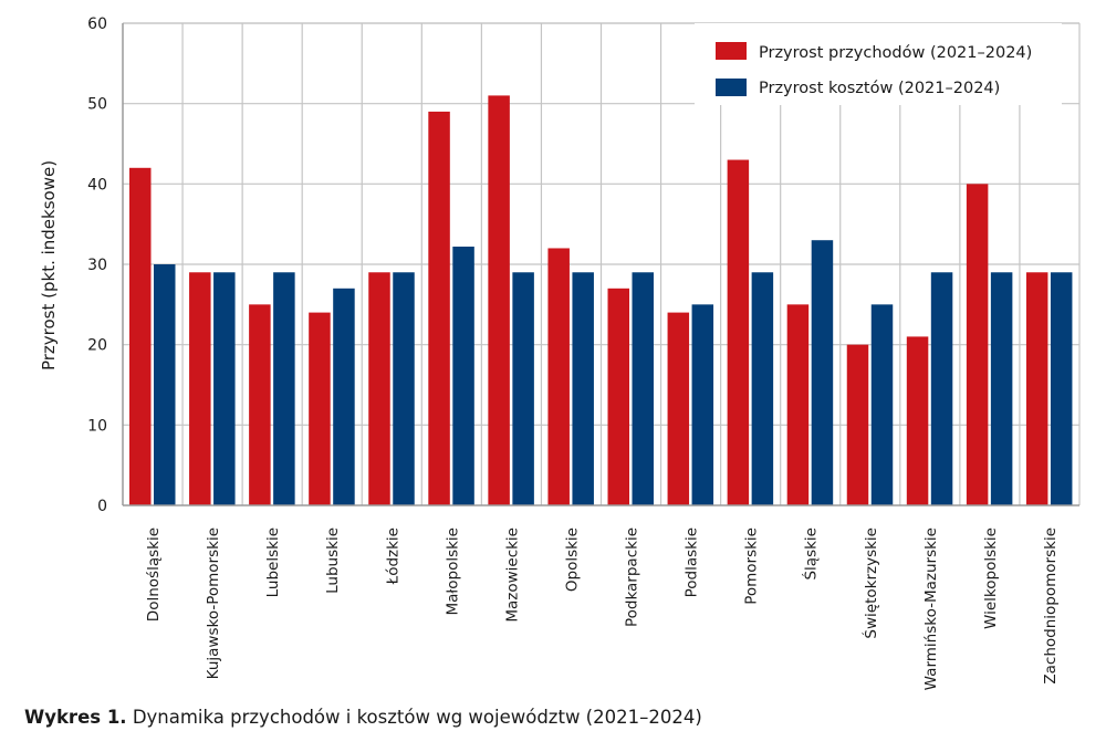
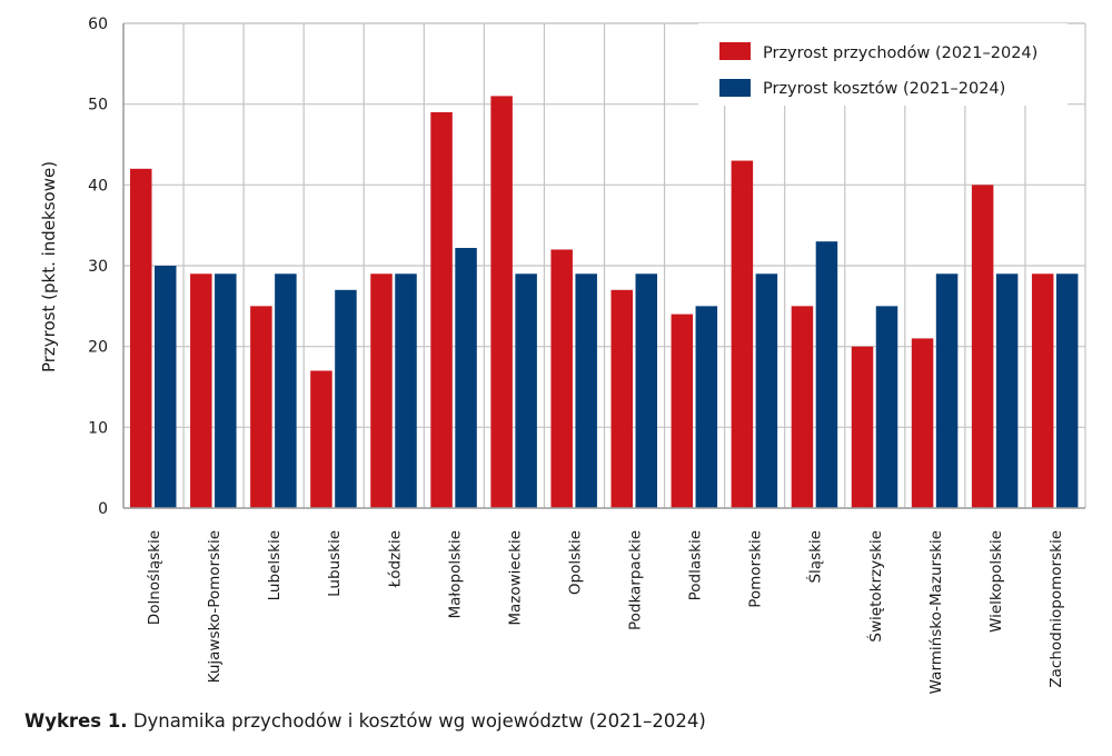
Przyrost przychodów (2021–2024)/Lubuskie: 24 -> 17
